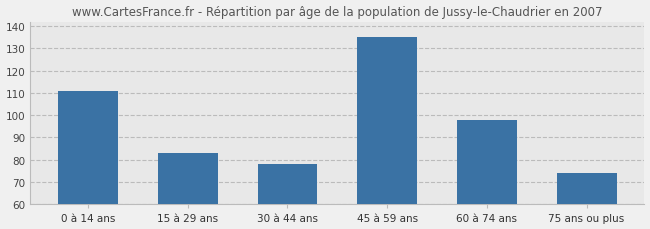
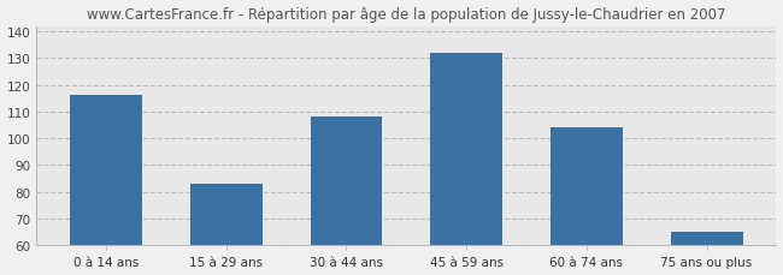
0 à 14 ans: 111 -> 116
30 à 44 ans: 78 -> 108
45 à 59 ans: 135 -> 132
60 à 74 ans: 98 -> 104
75 ans ou plus: 74 -> 65
